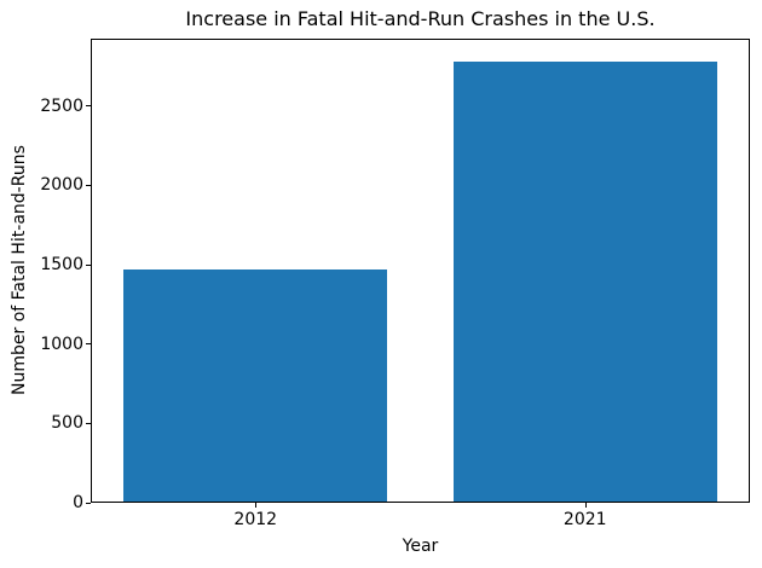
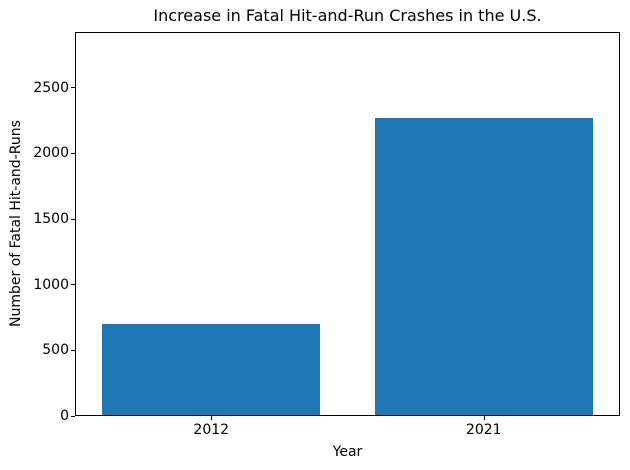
2012: 1470 -> 700
2021: 2780 -> 2270
